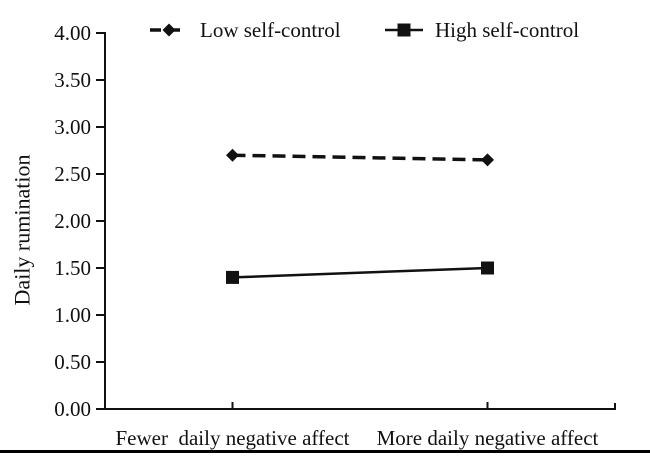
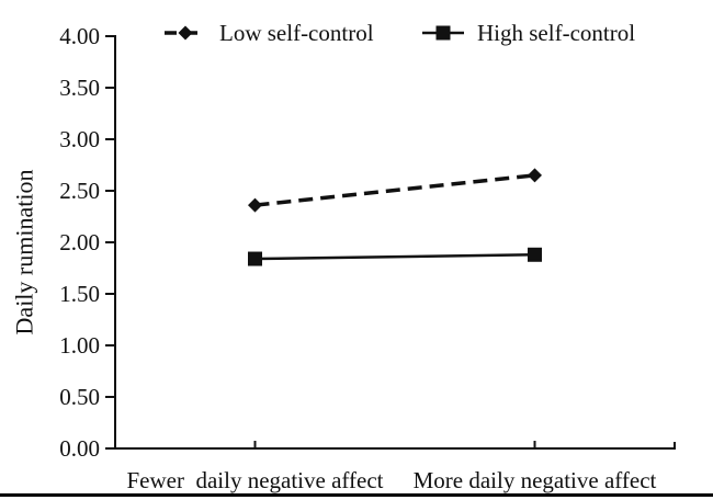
Low self-control/Fewer daily negative affect: 2.7 -> 2.4
High self-control/Fewer daily negative affect: 1.4 -> 1.8
High self-control/More daily negative affect: 1.5 -> 1.9
